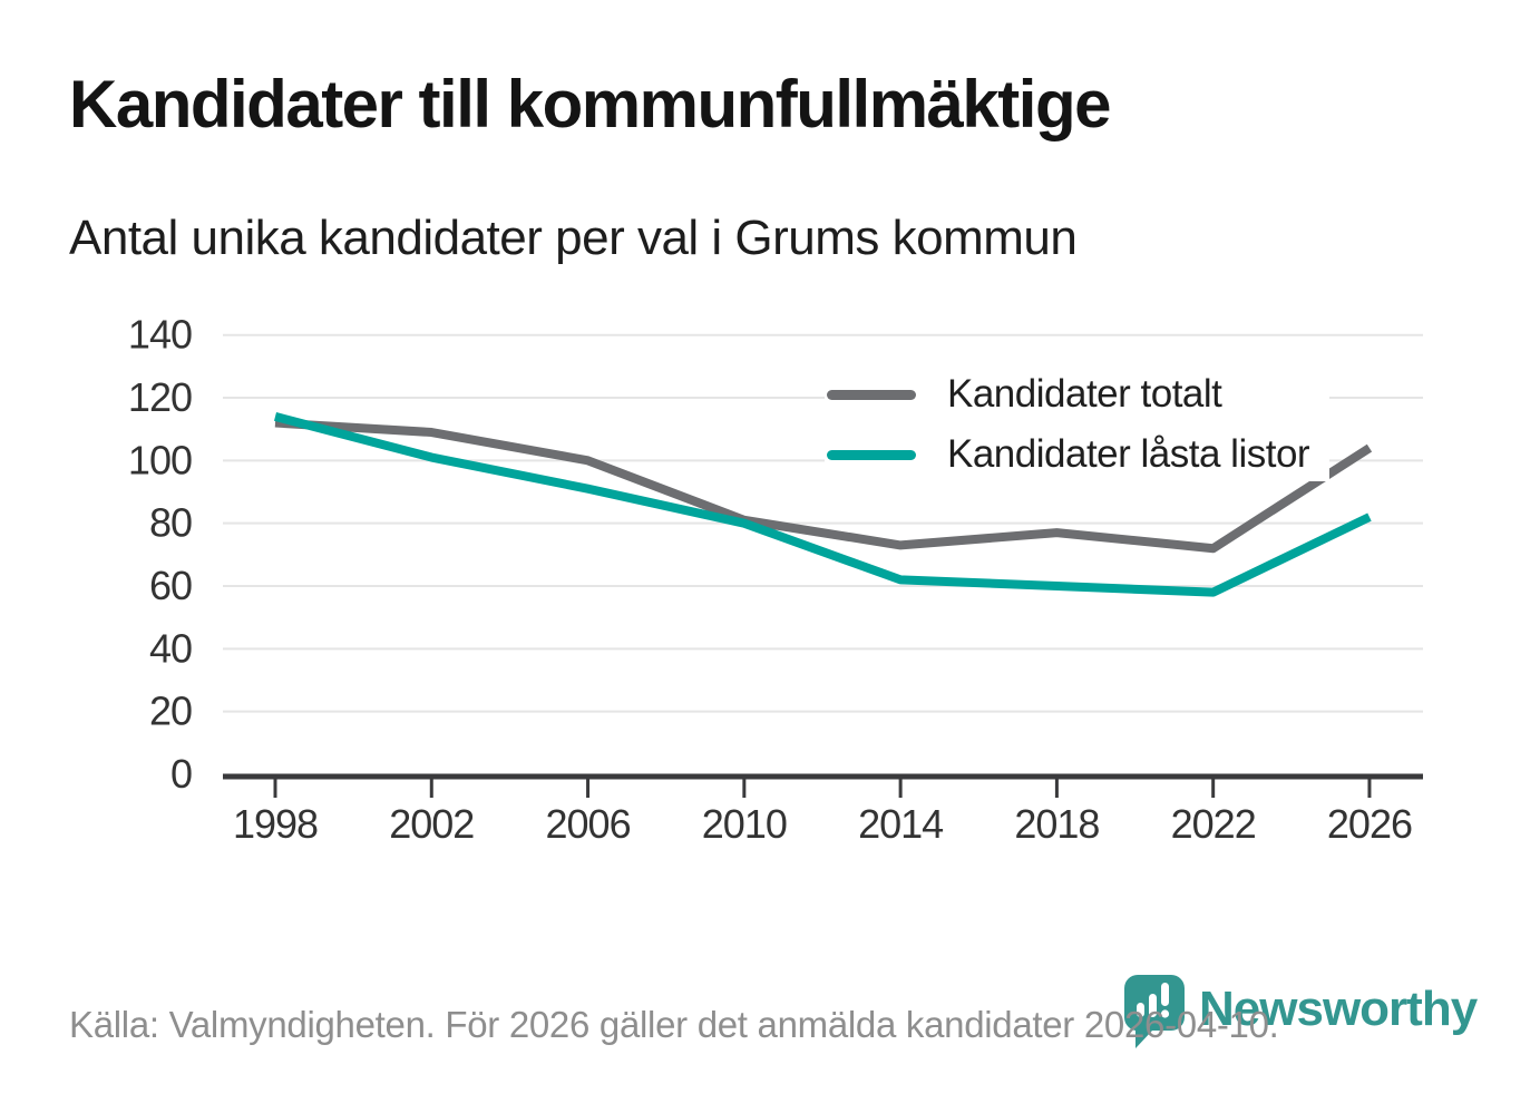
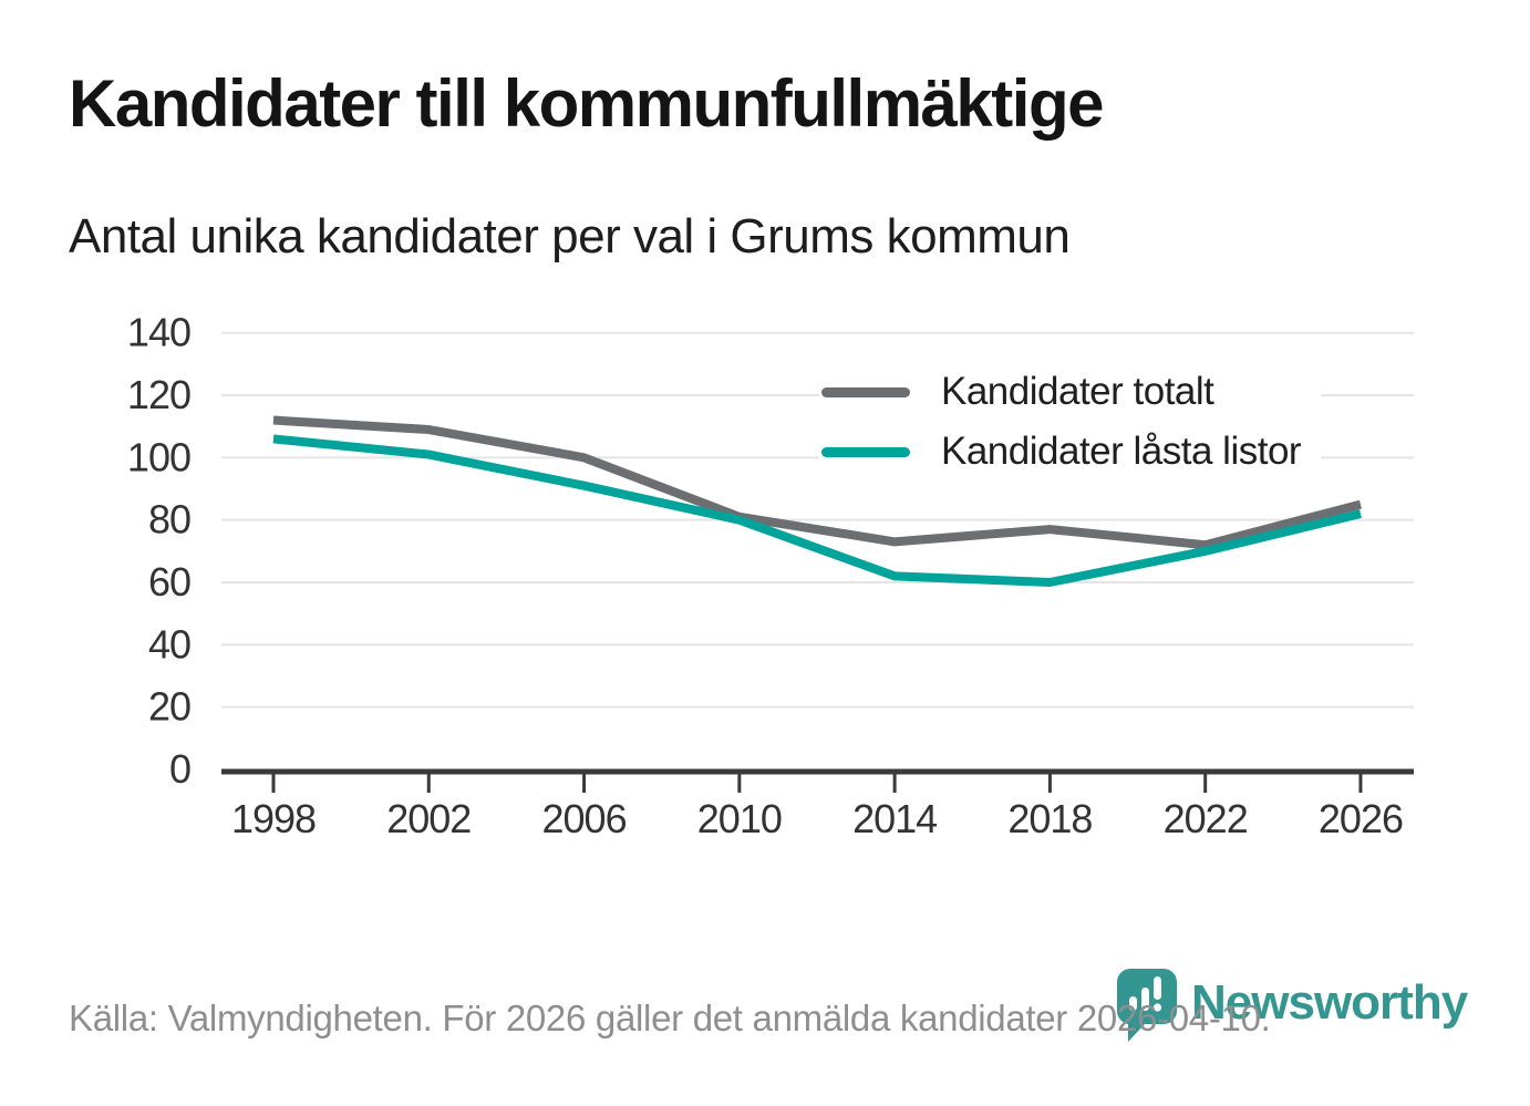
Kandidater låsta listor/1998: 114 -> 106
Kandidater låsta listor/2022: 58 -> 70
Kandidater totalt/2026: 104 -> 85
